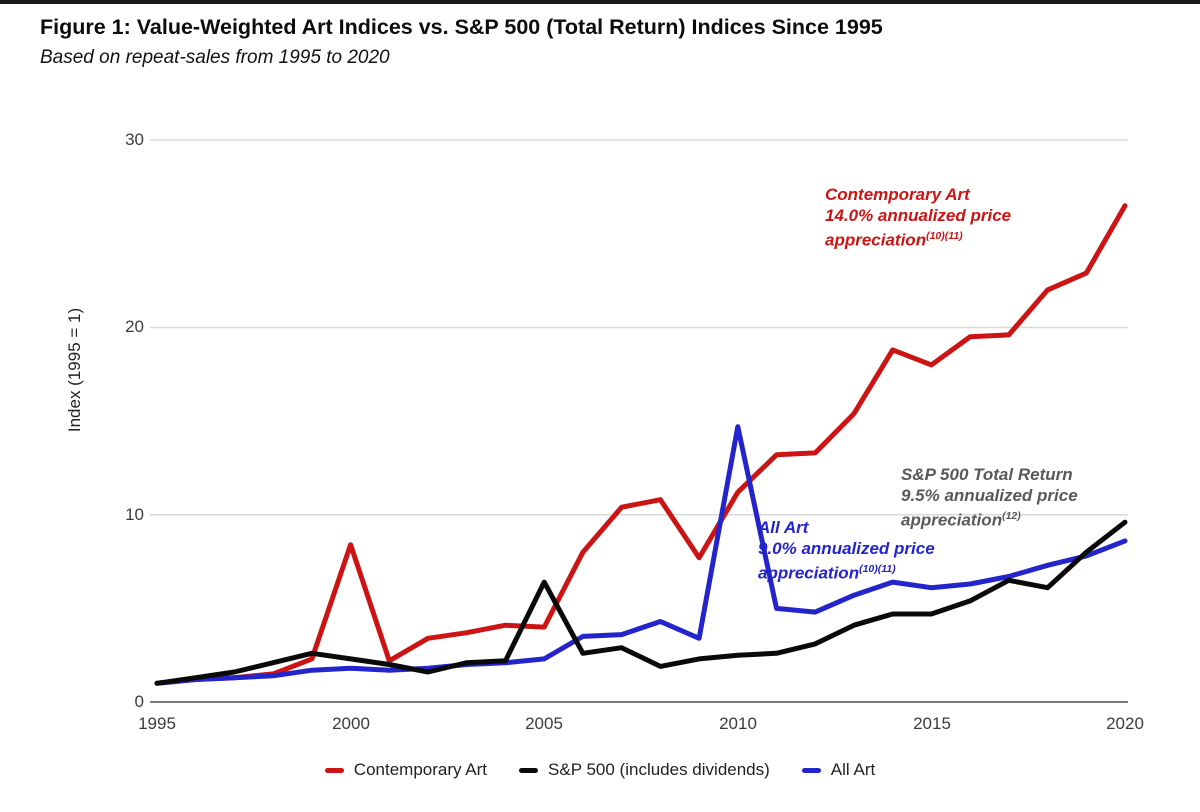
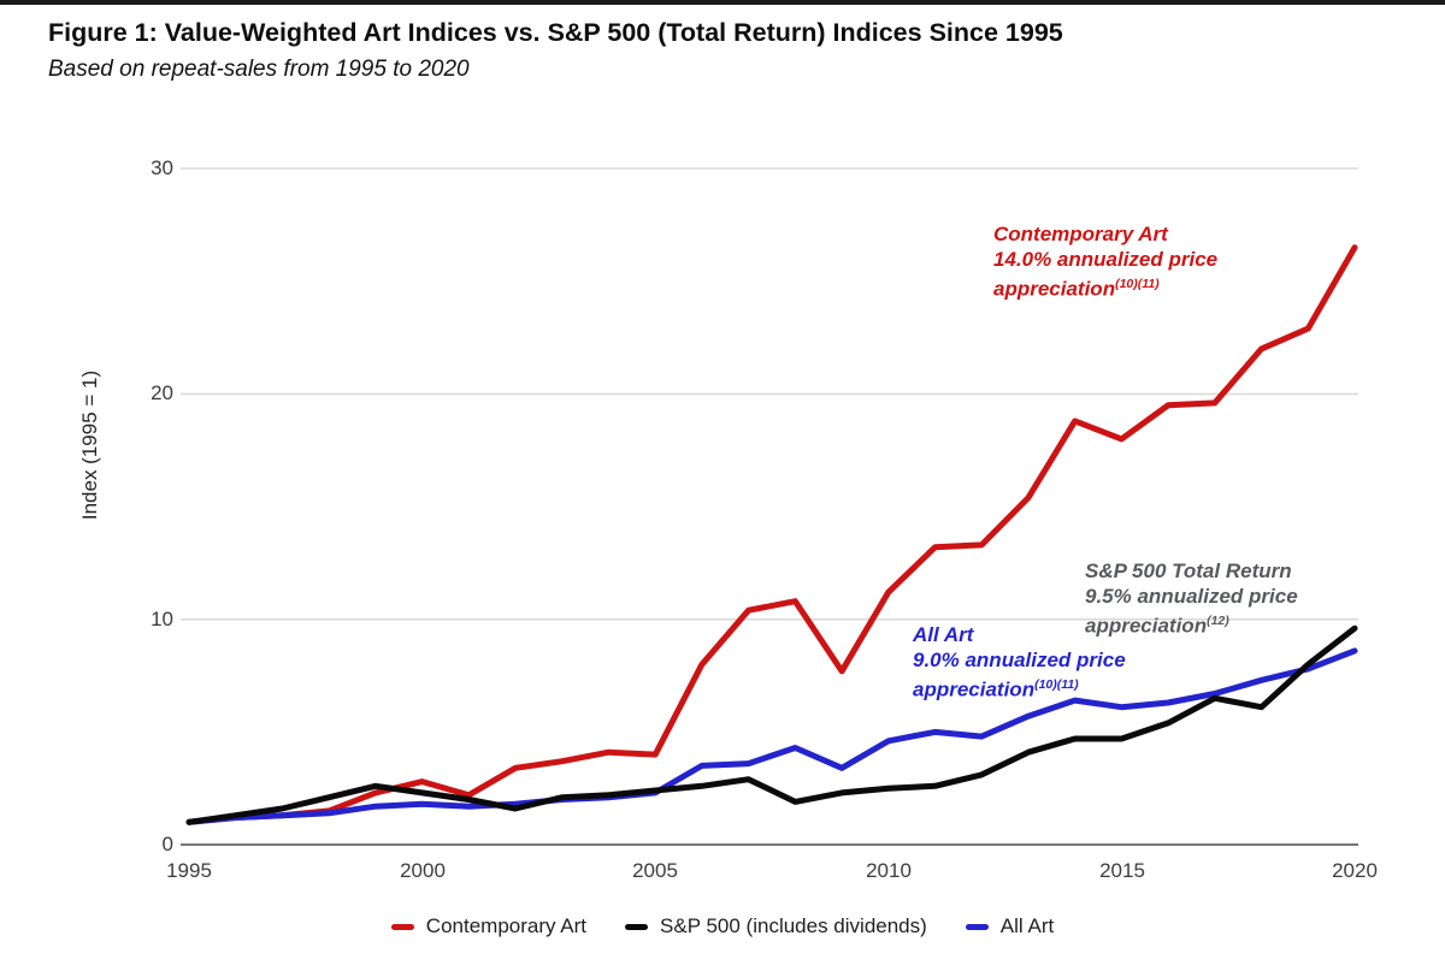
Contemporary Art/2000: 8.4 -> 2.8
S&P 500 (includes dividends)/2005: 6.4 -> 2.4
All Art/2010: 14.7 -> 4.6
